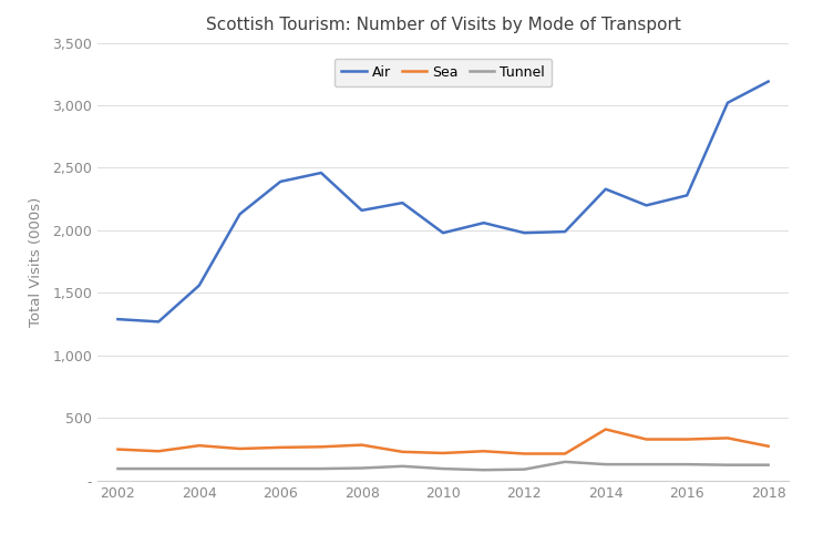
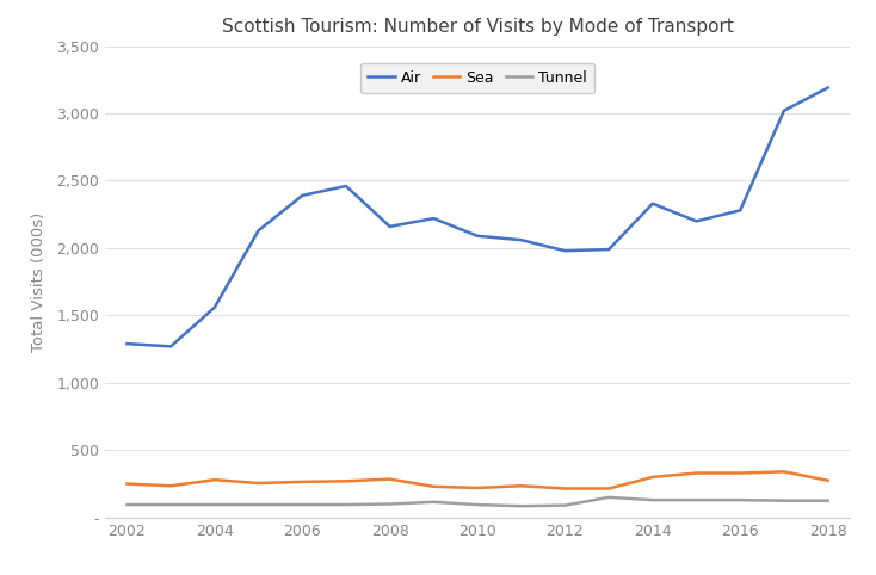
Air/2010: 1,980 -> 2,090
Sea/2014: 410 -> 300
